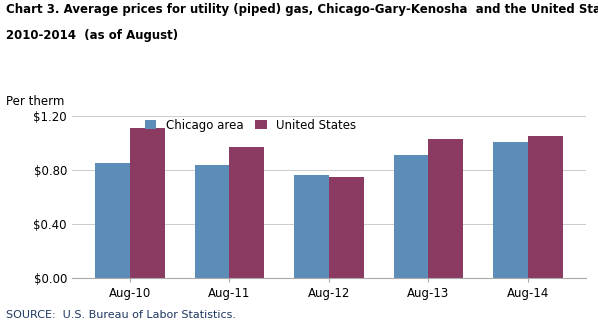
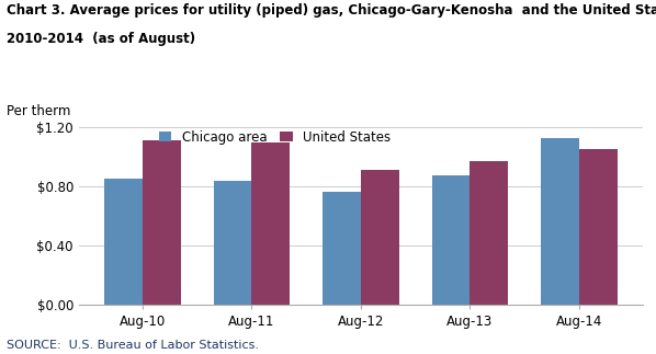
United States/Aug-11: $0.97 -> $1.09
United States/Aug-12: $0.75 -> $0.91
Chicago area/Aug-13: $0.91 -> $0.87
United States/Aug-13: $1.03 -> $0.97
Chicago area/Aug-14: $1.01 -> $1.13
